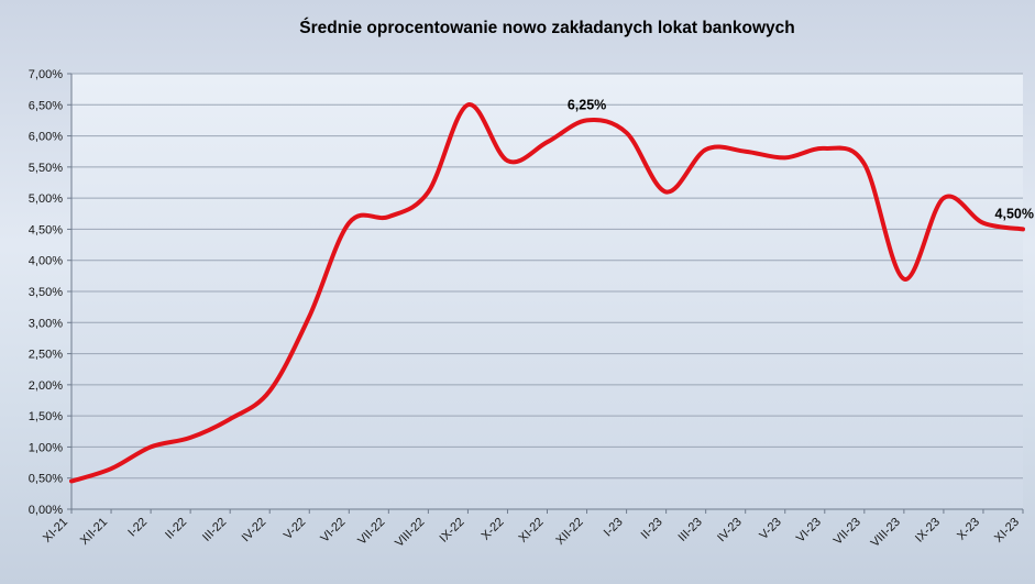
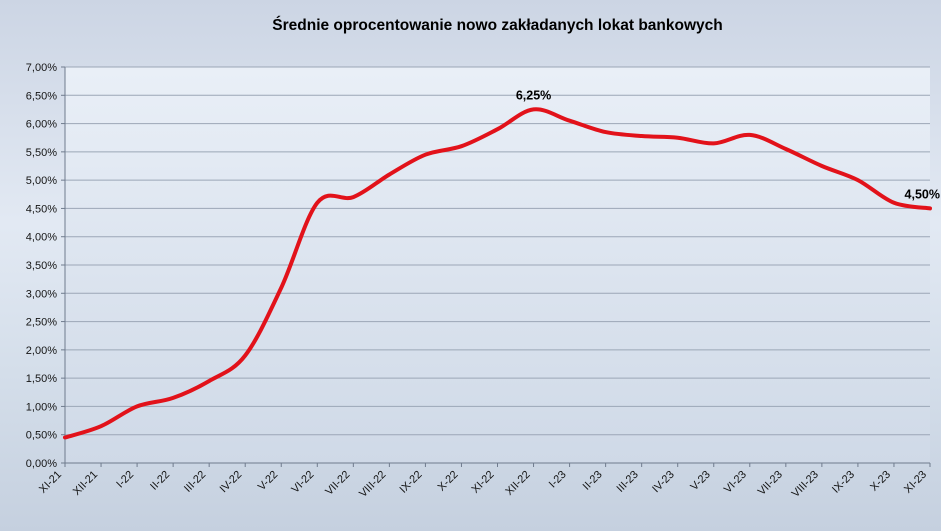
IX-22: 6,5% -> 5,5%
II-23: 5,1% -> 5,8%
VIII-23: 3,7% -> 5,2%
